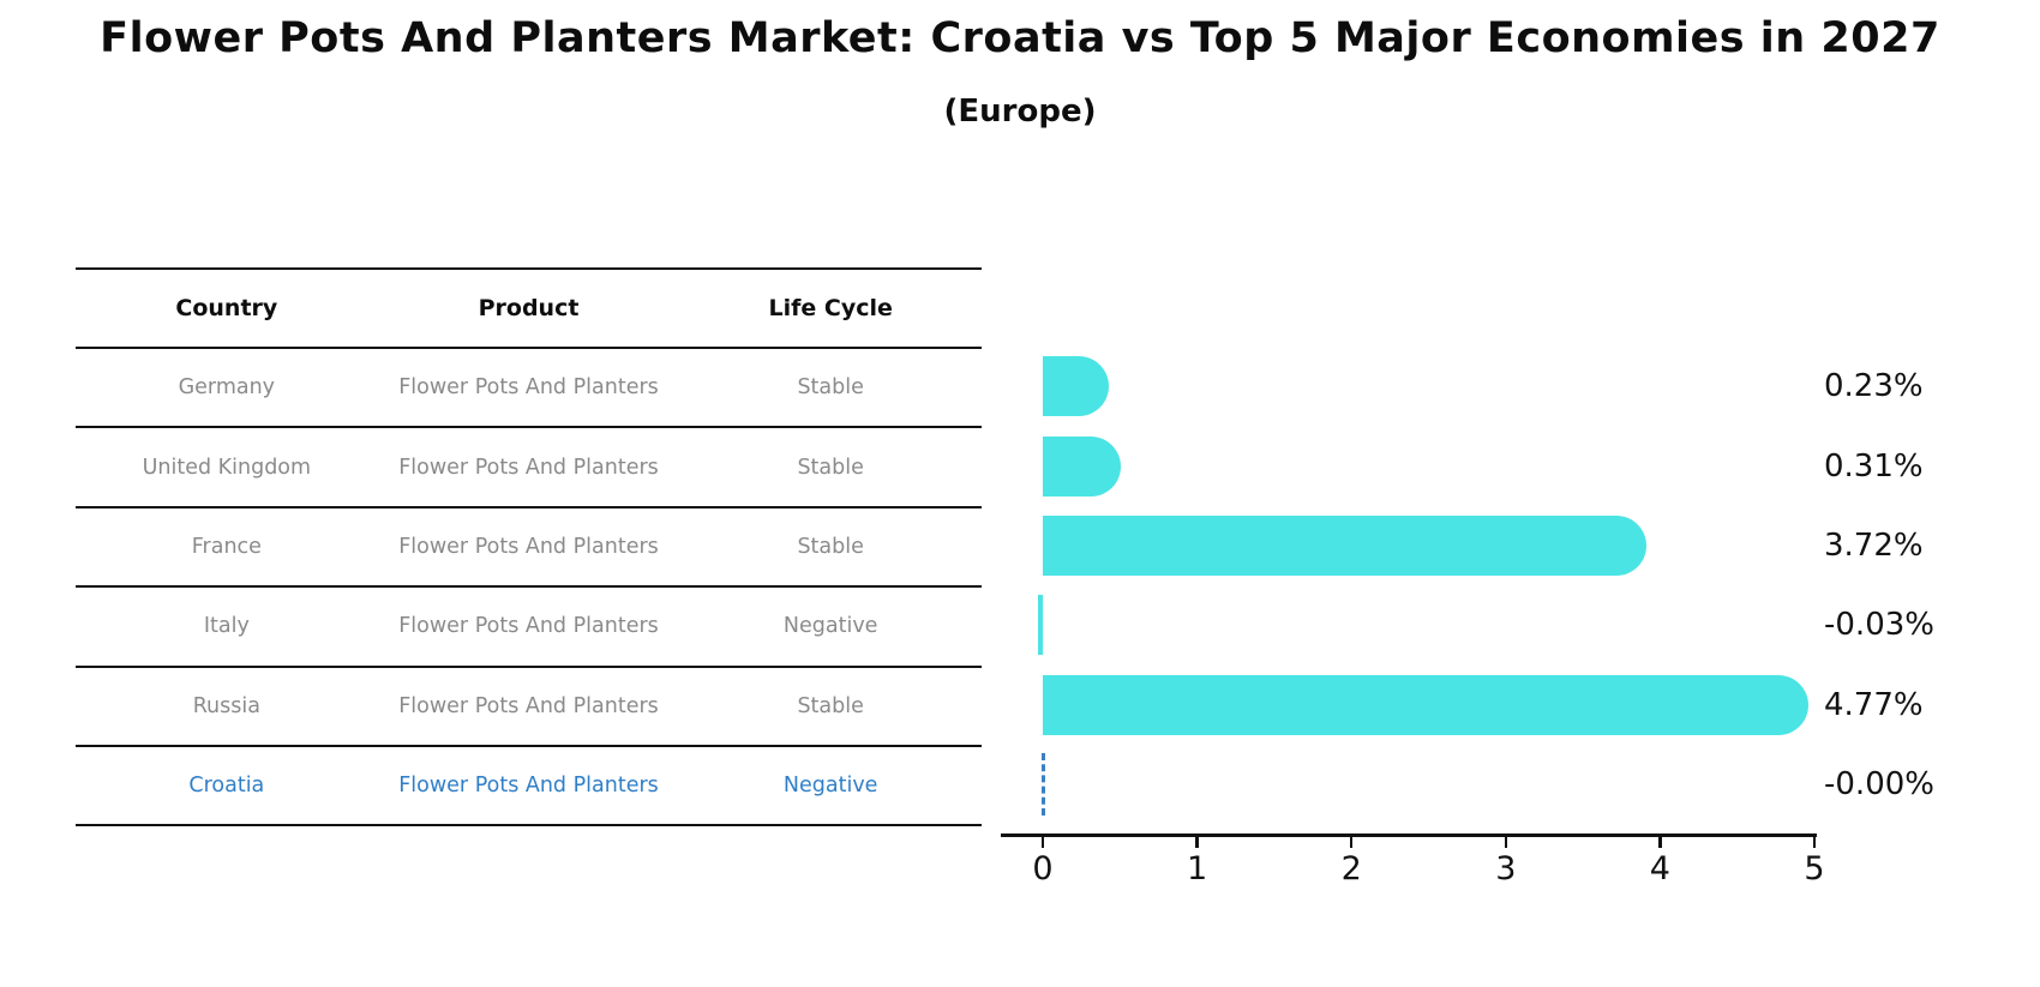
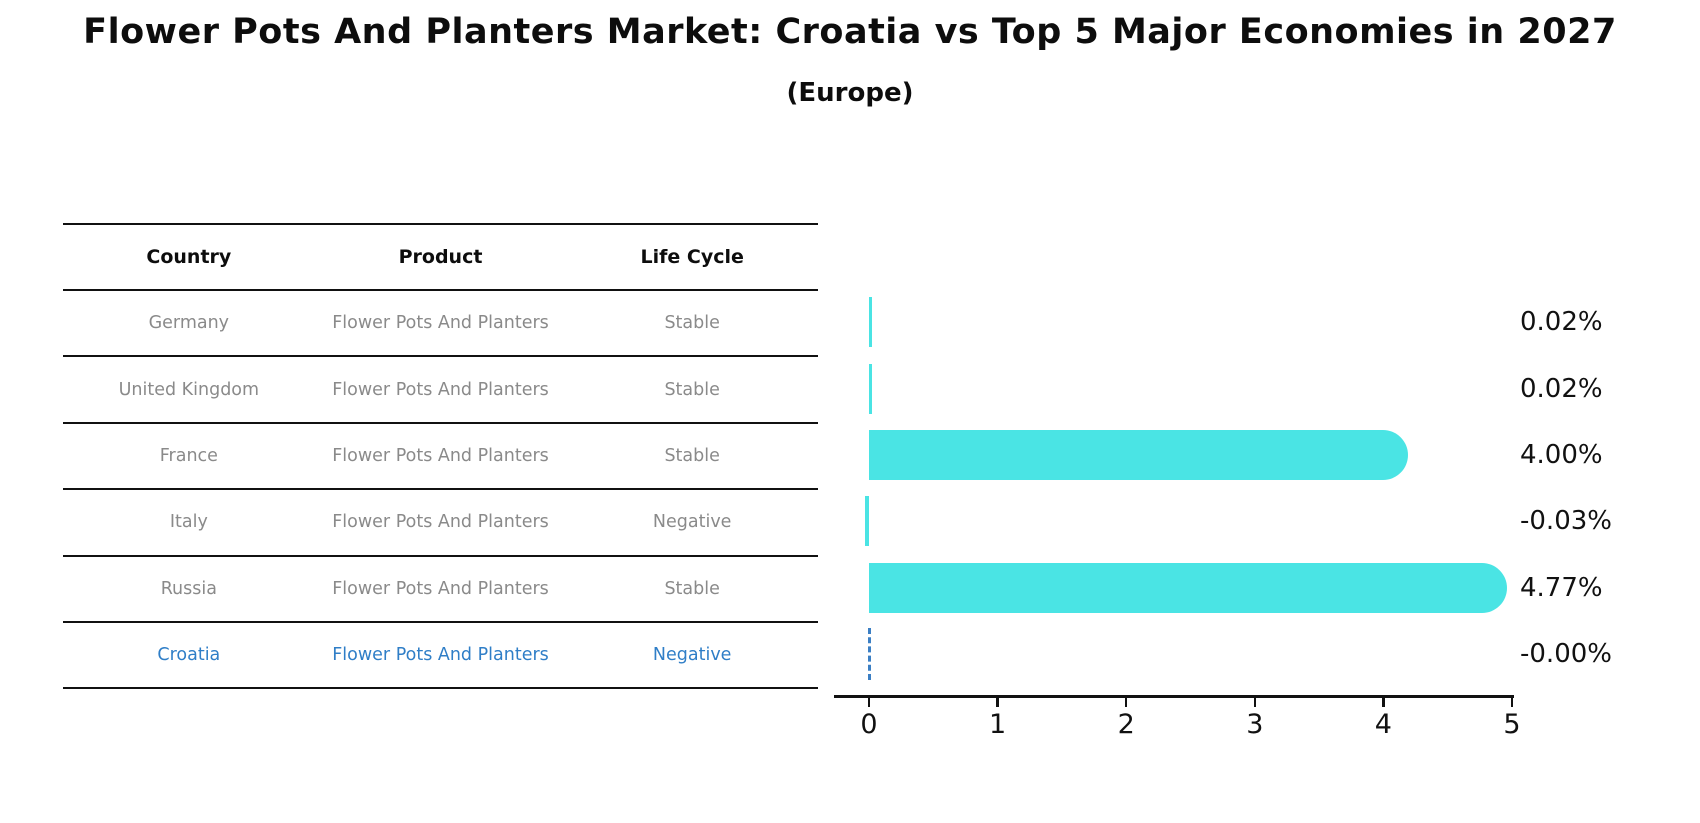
Germany: 0.23% -> 0.02%
United Kingdom: 0.31% -> 0.02%
France: 3.72% -> 4.00%
